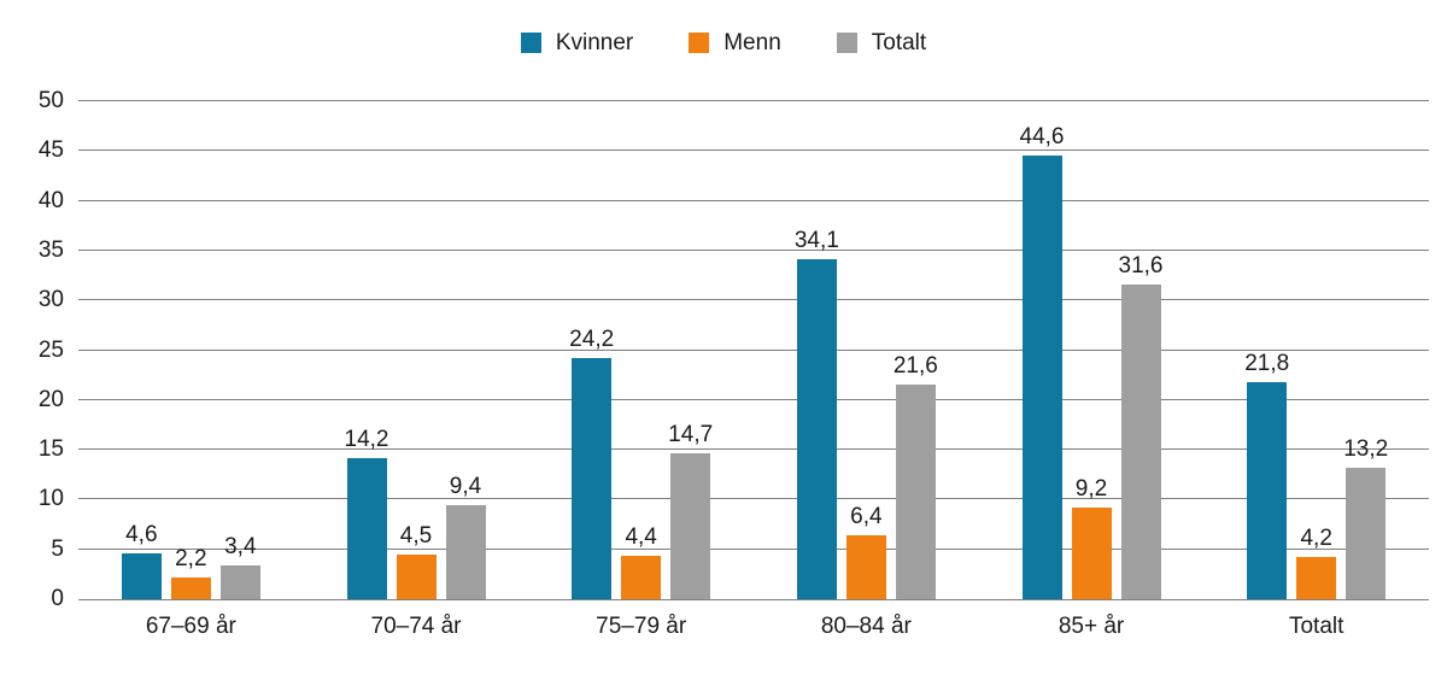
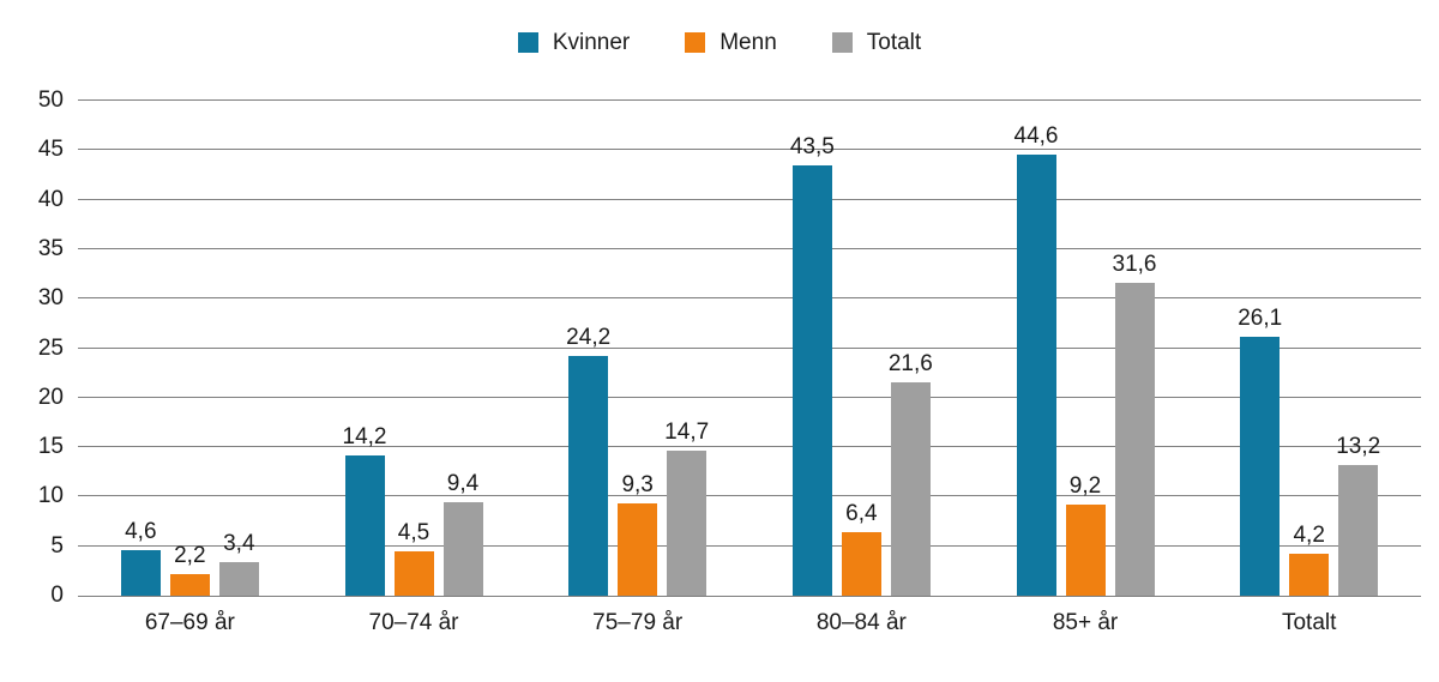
Menn/75–79 år: 4,4 -> 9,3
Kvinner/80–84 år: 34,1 -> 43,5
Kvinner/Totalt: 21,8 -> 26,1
